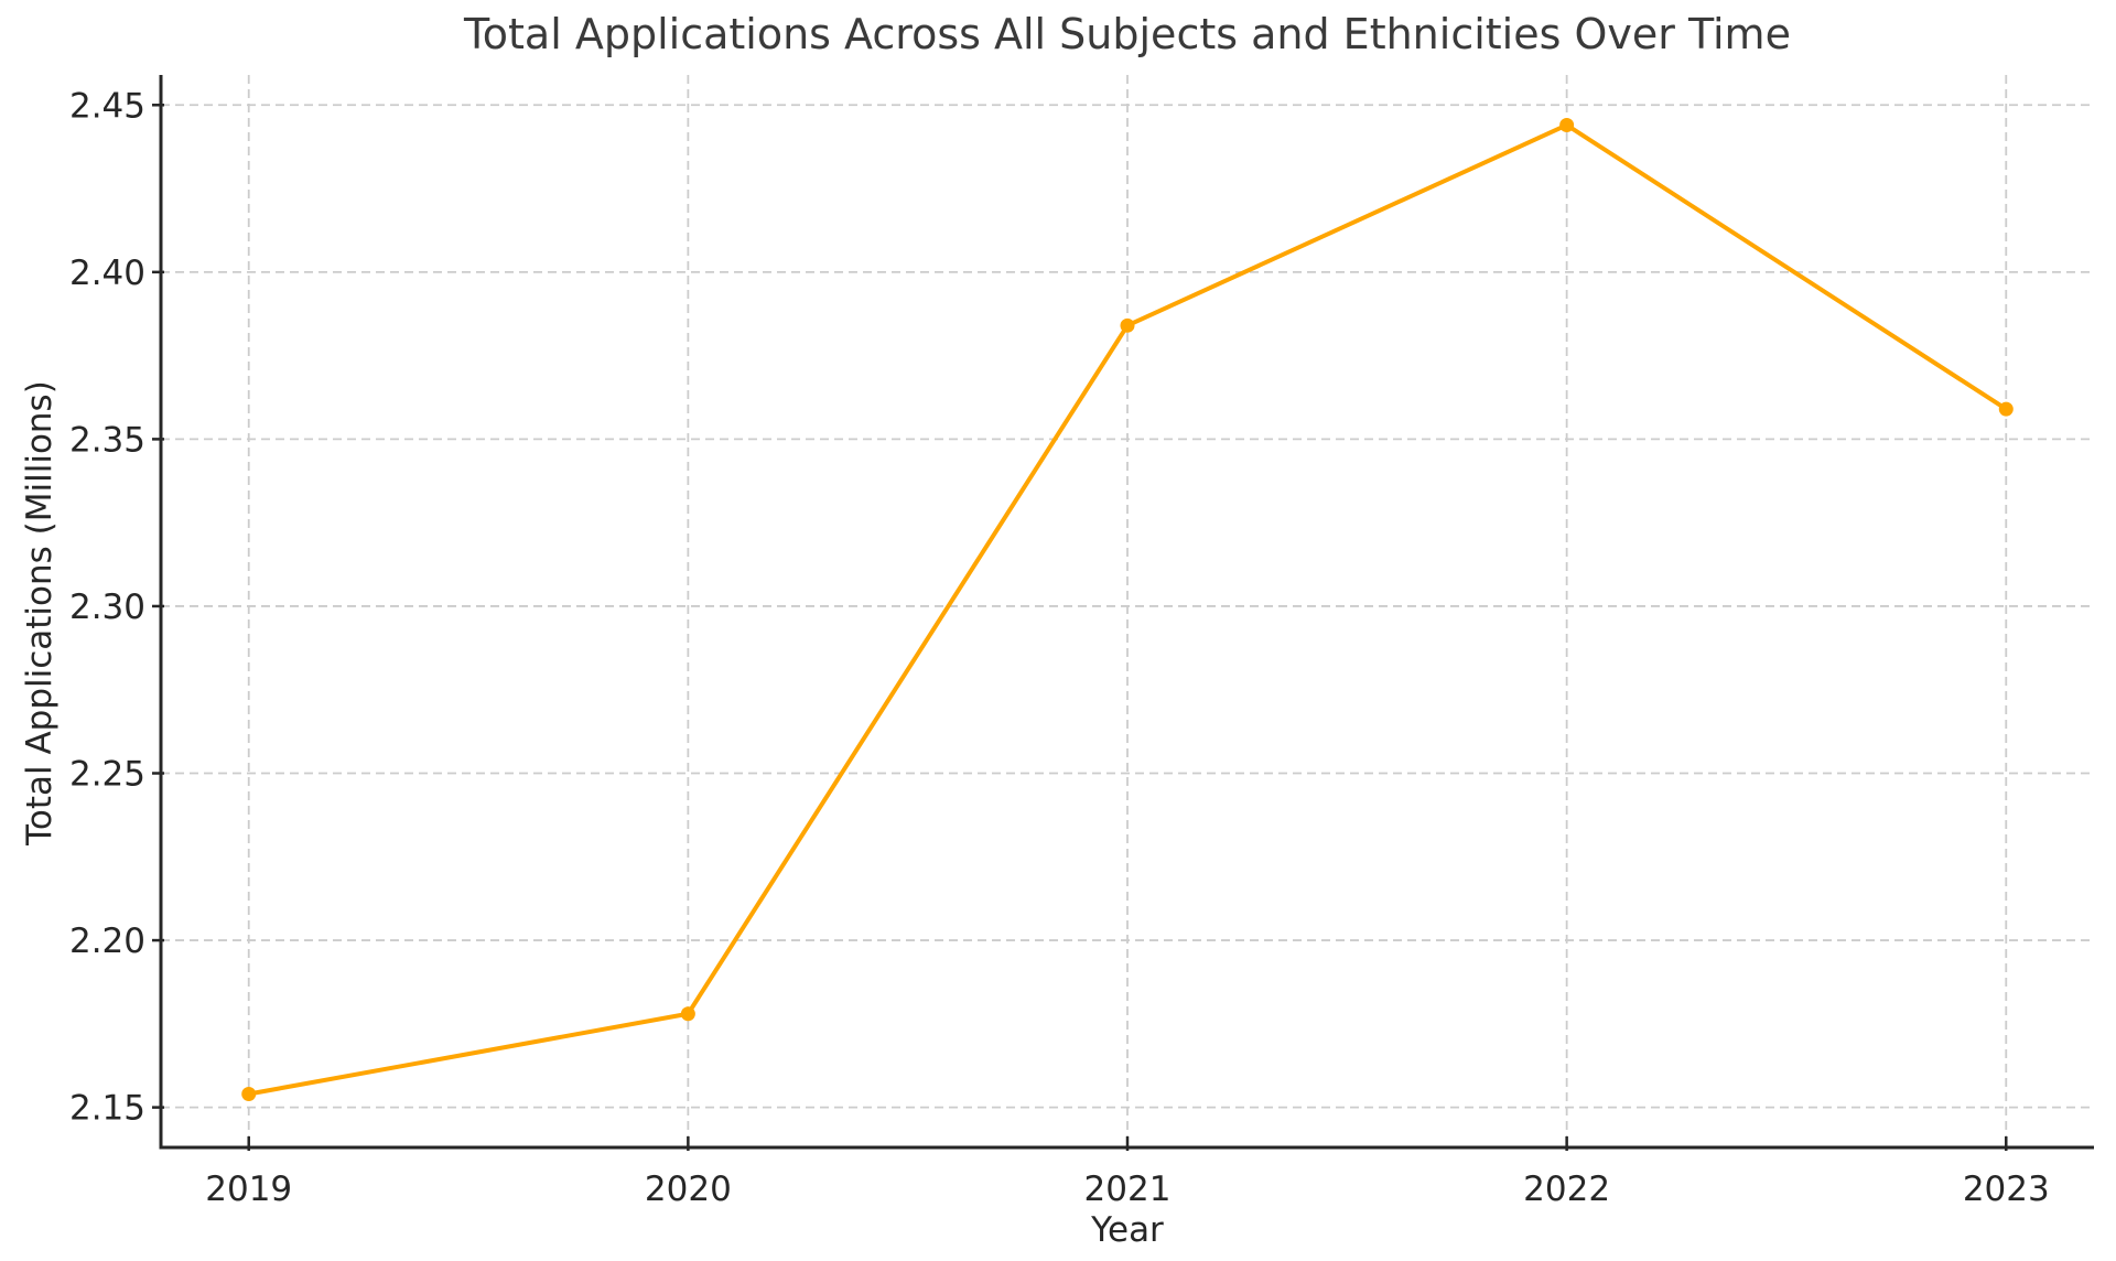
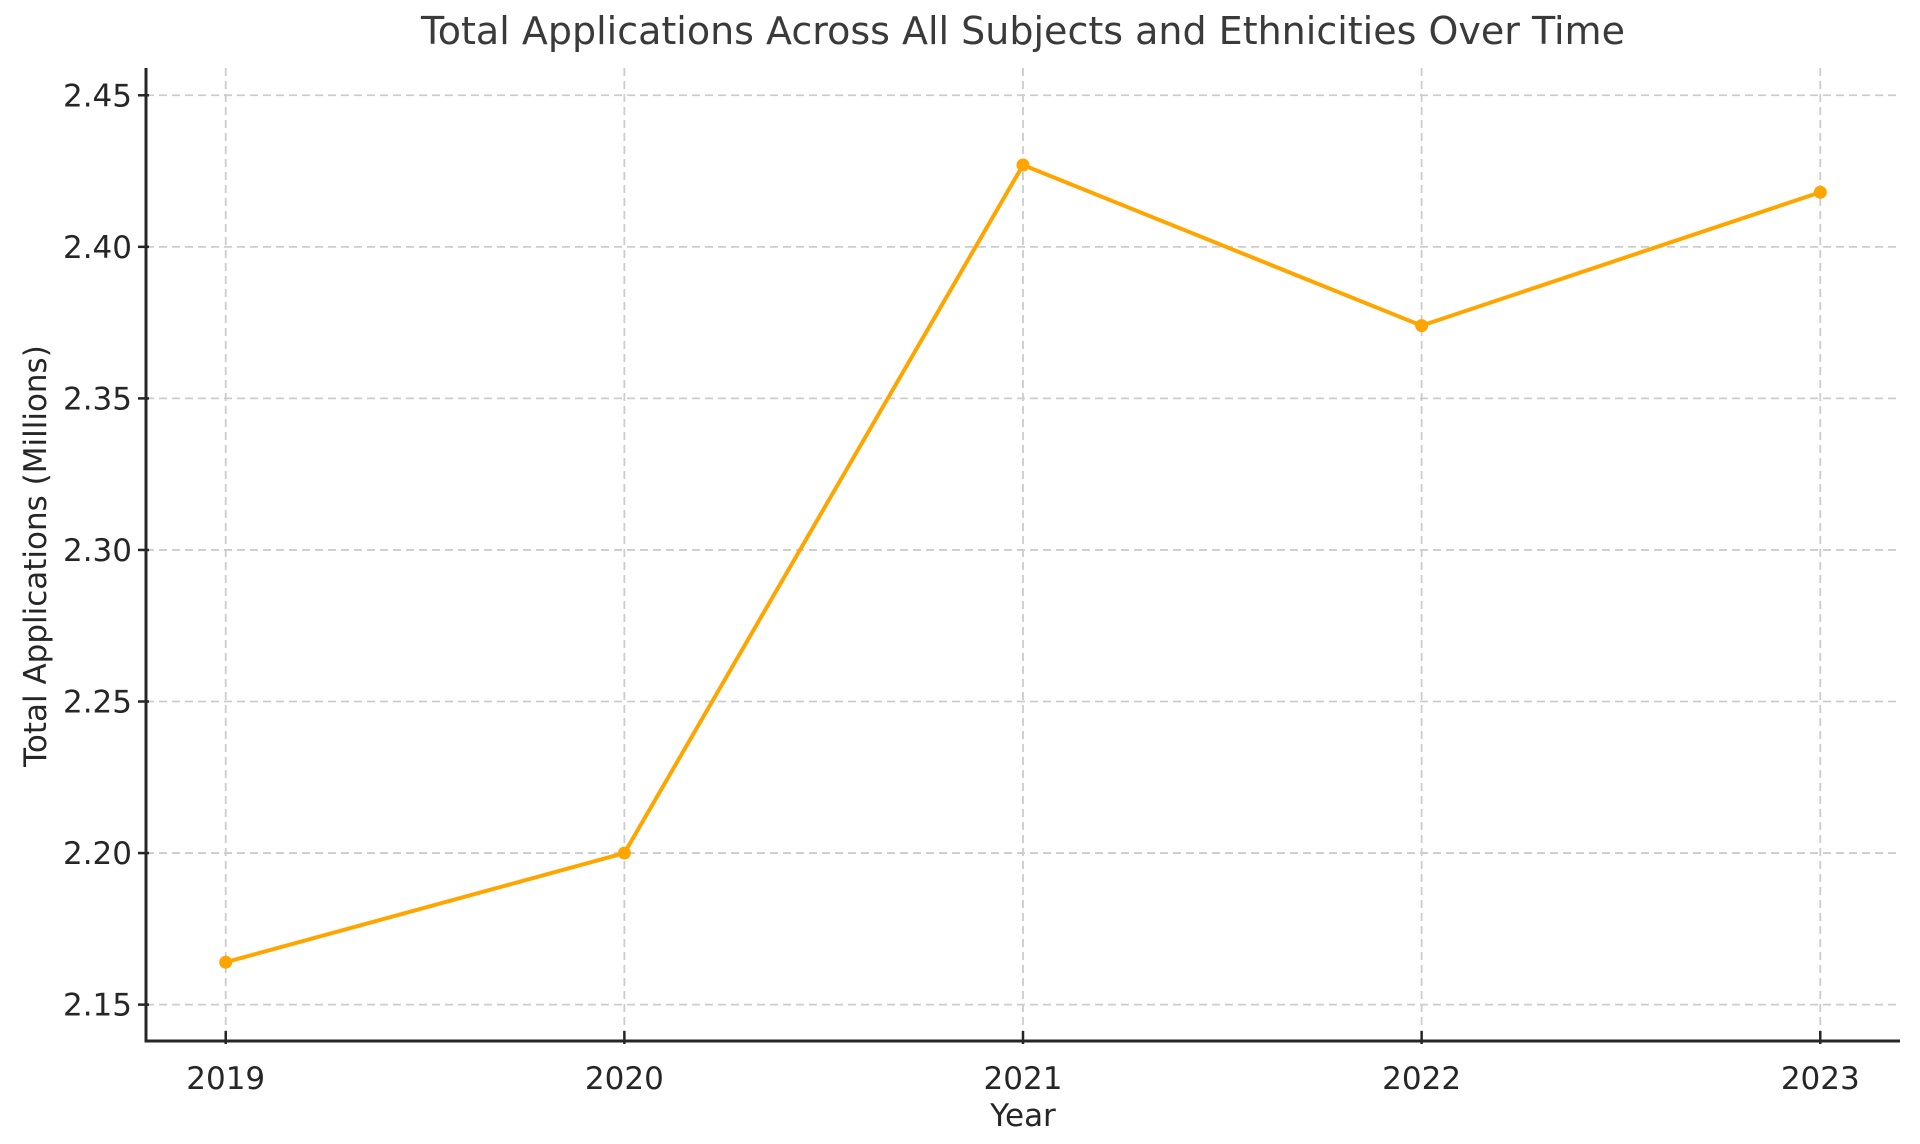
2019: 2.154 -> 2.164
2020: 2.178 -> 2.200
2021: 2.384 -> 2.427
2022: 2.444 -> 2.374
2023: 2.359 -> 2.418
